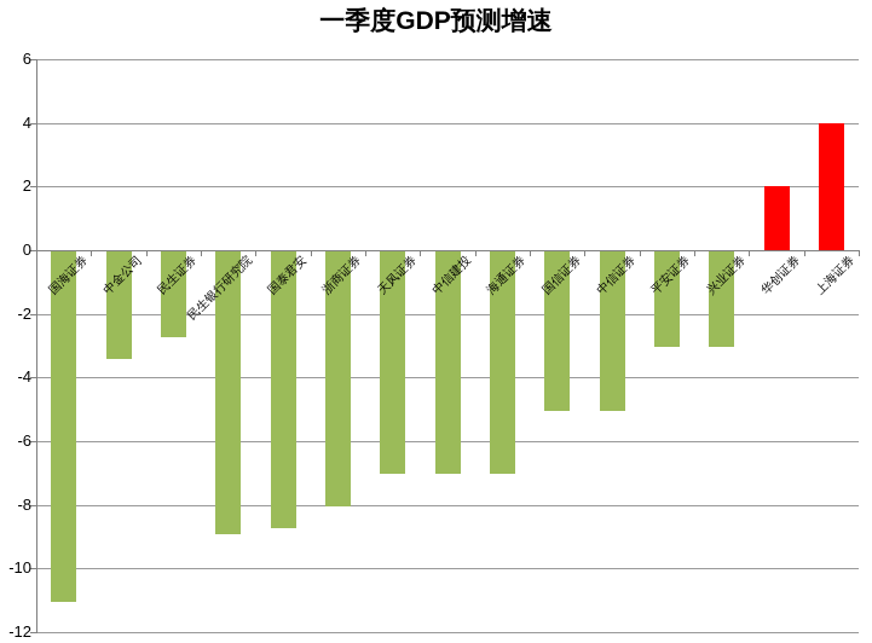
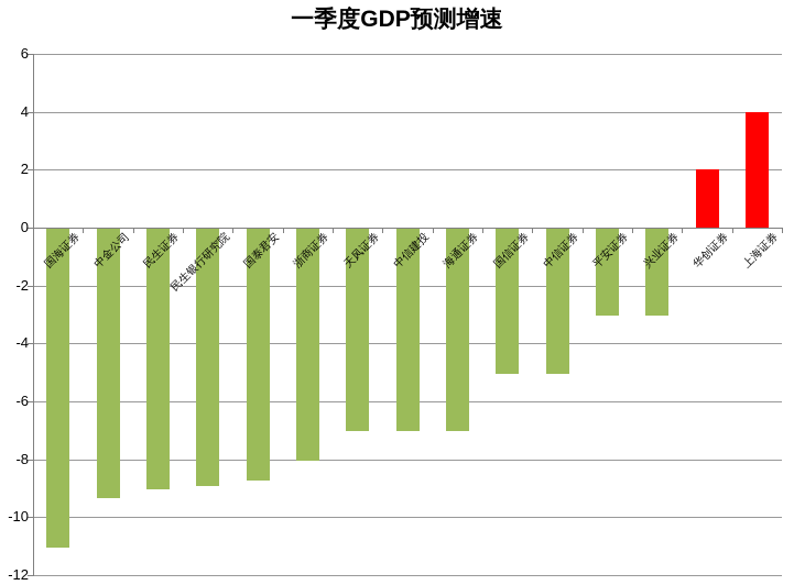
中金公司: -3.4 -> -9.3
民生证券: -2.7 -> -9.0
